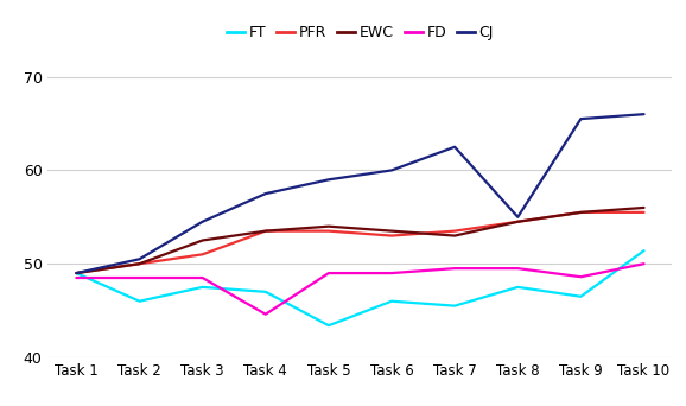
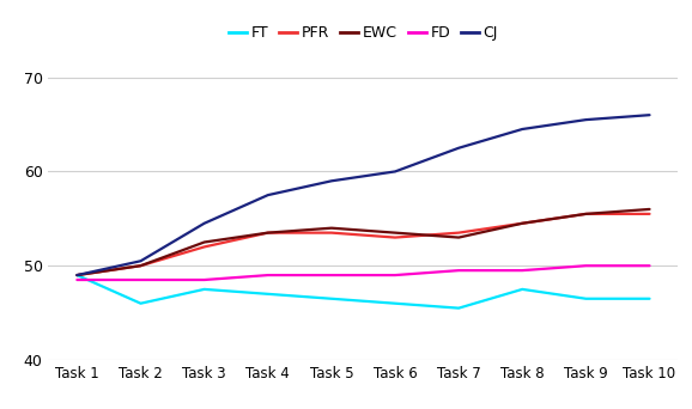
PFR/Task 3: 51.0 -> 52.0
FD/Task 4: 44.6 -> 49.0
FT/Task 5: 43.4 -> 46.5
CJ/Task 8: 55.0 -> 64.5
FD/Task 9: 48.6 -> 50.0
FT/Task 10: 51.4 -> 46.5
